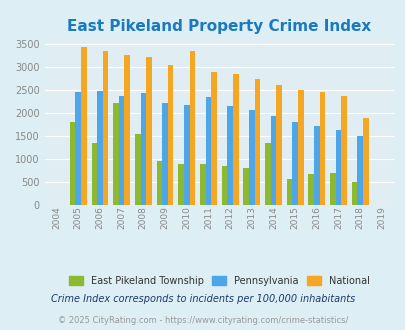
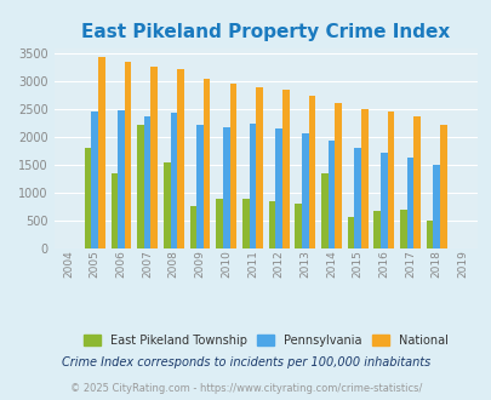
East Pikeland Township/2009: 950 -> 750
National/2010: 3350 -> 2950
Pennsylvania/2011: 2350 -> 2230
National/2018: 1900 -> 2210
